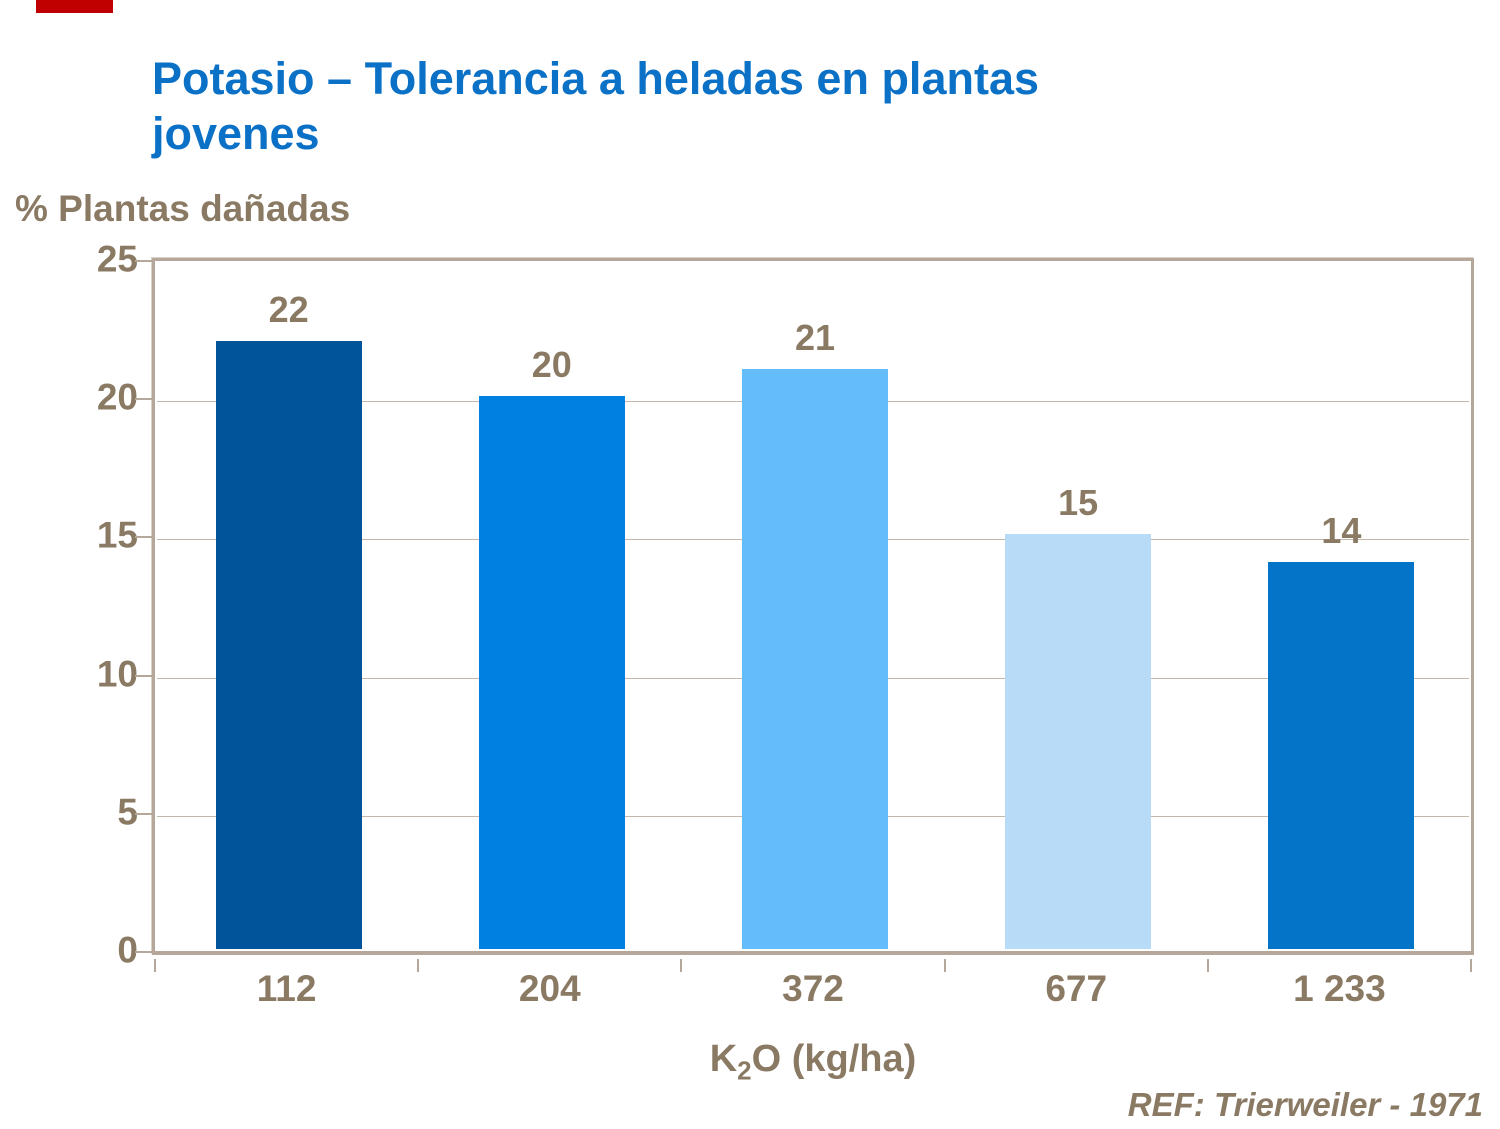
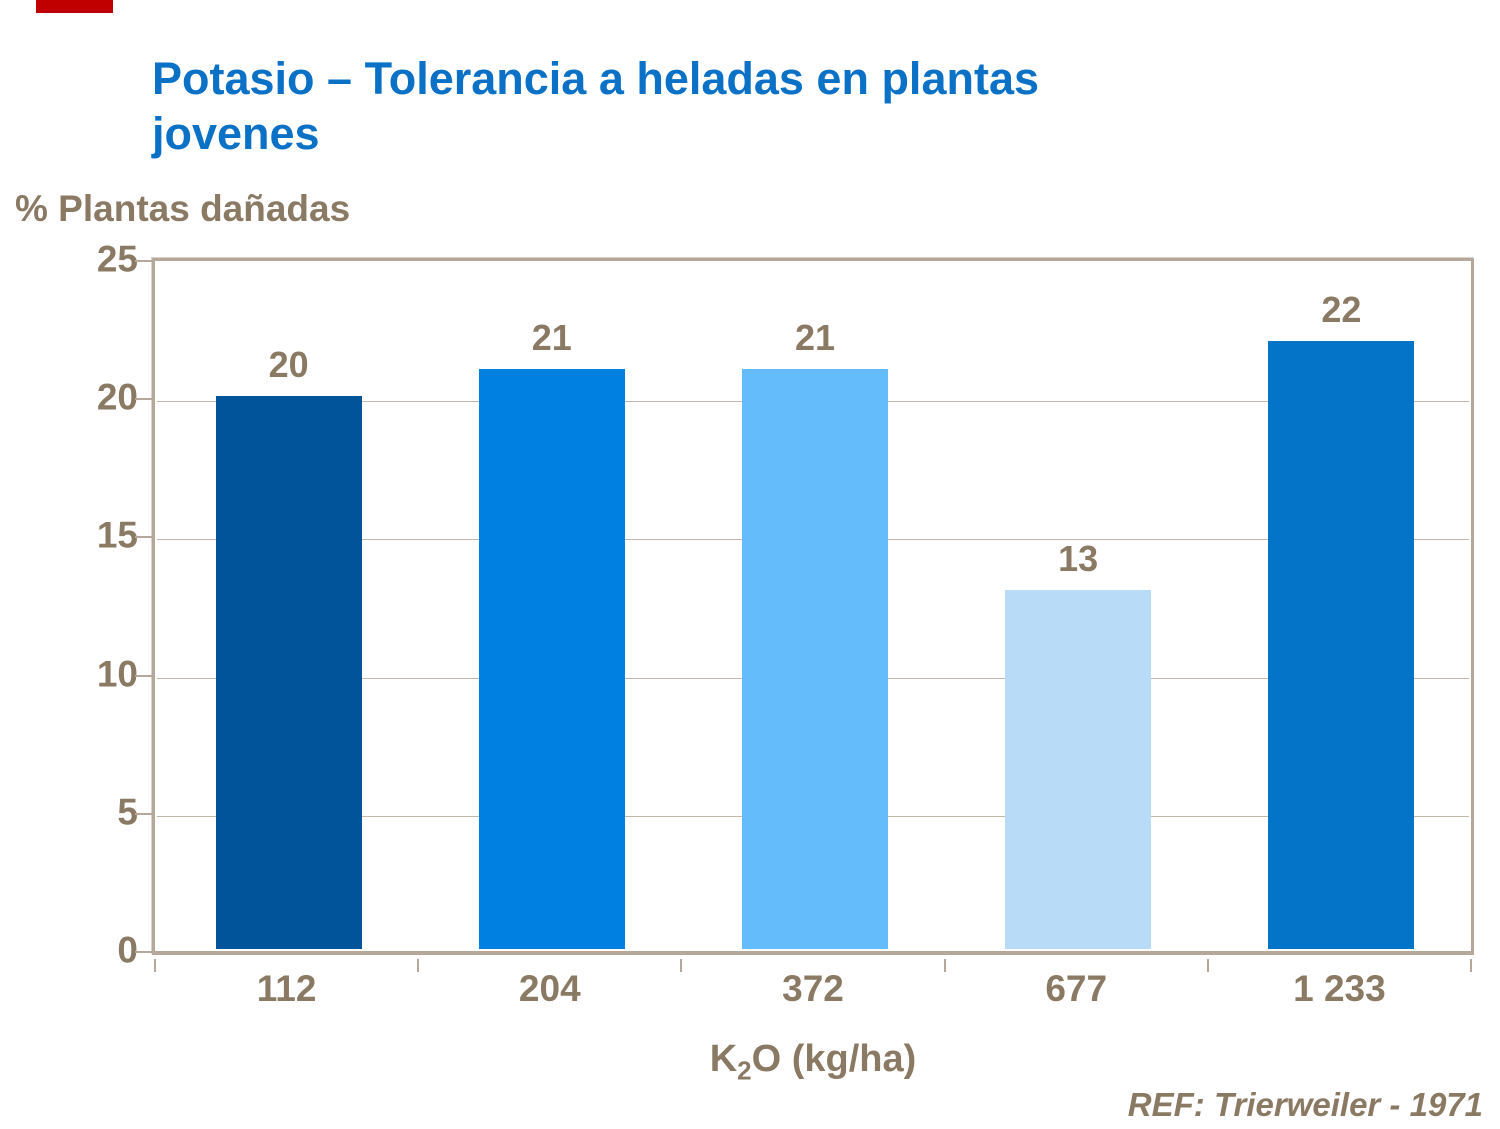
112: 22 -> 20
204: 20 -> 21
677: 15 -> 13
1 233: 14 -> 22
